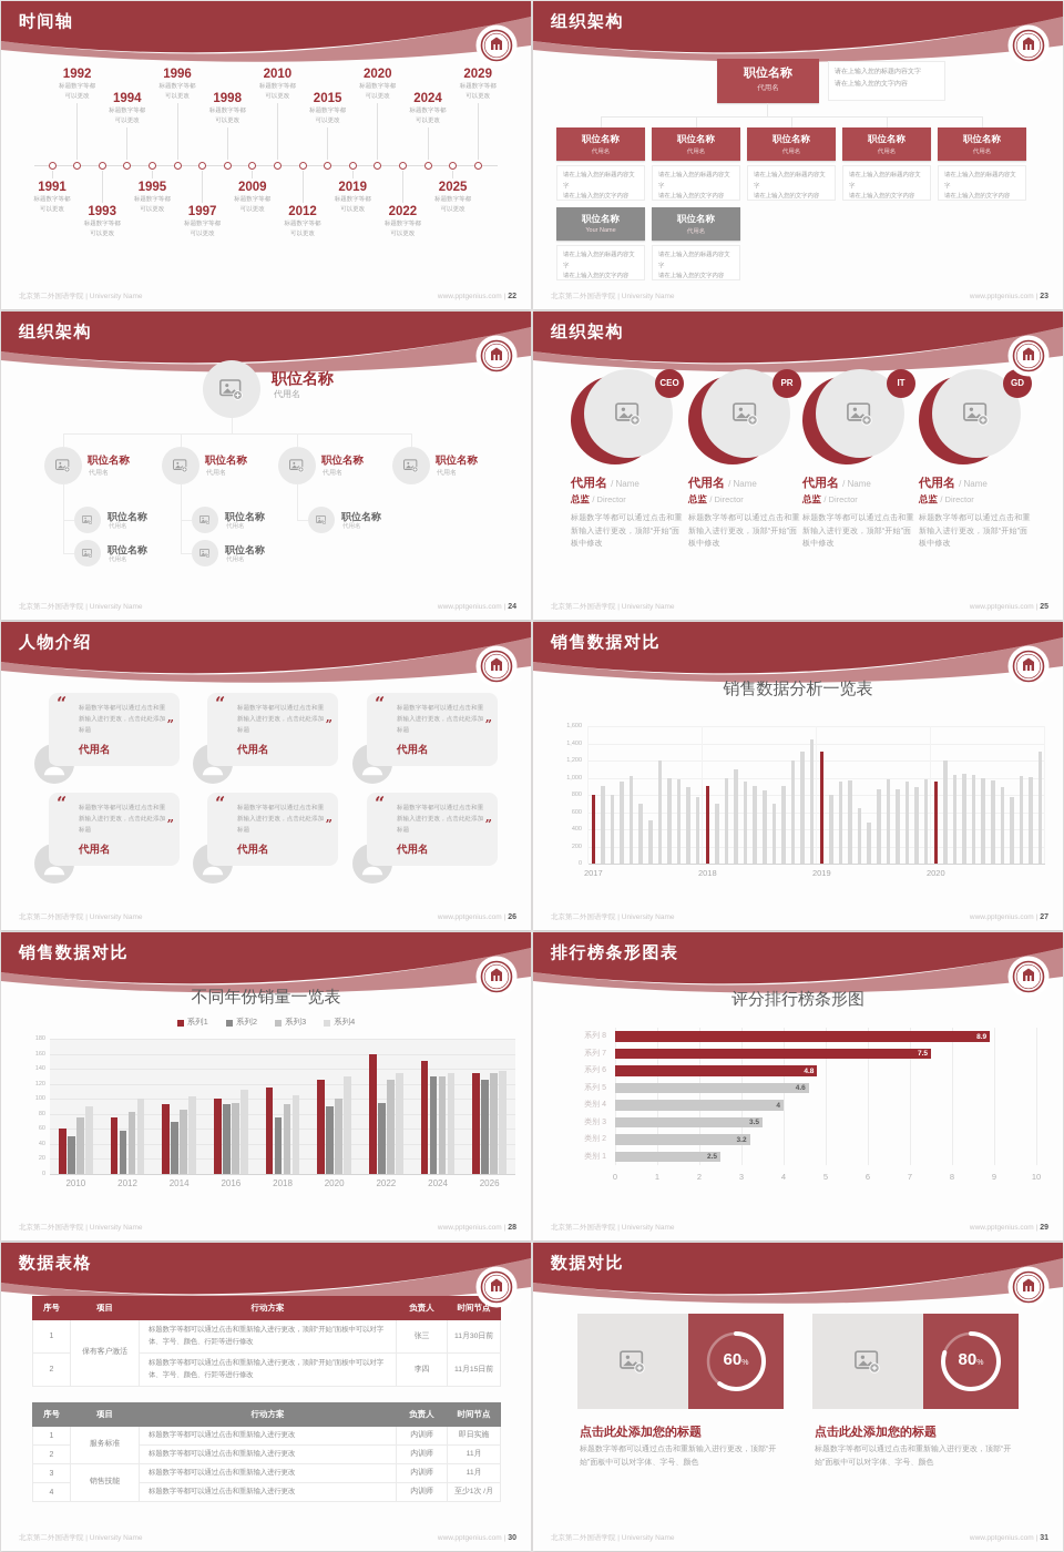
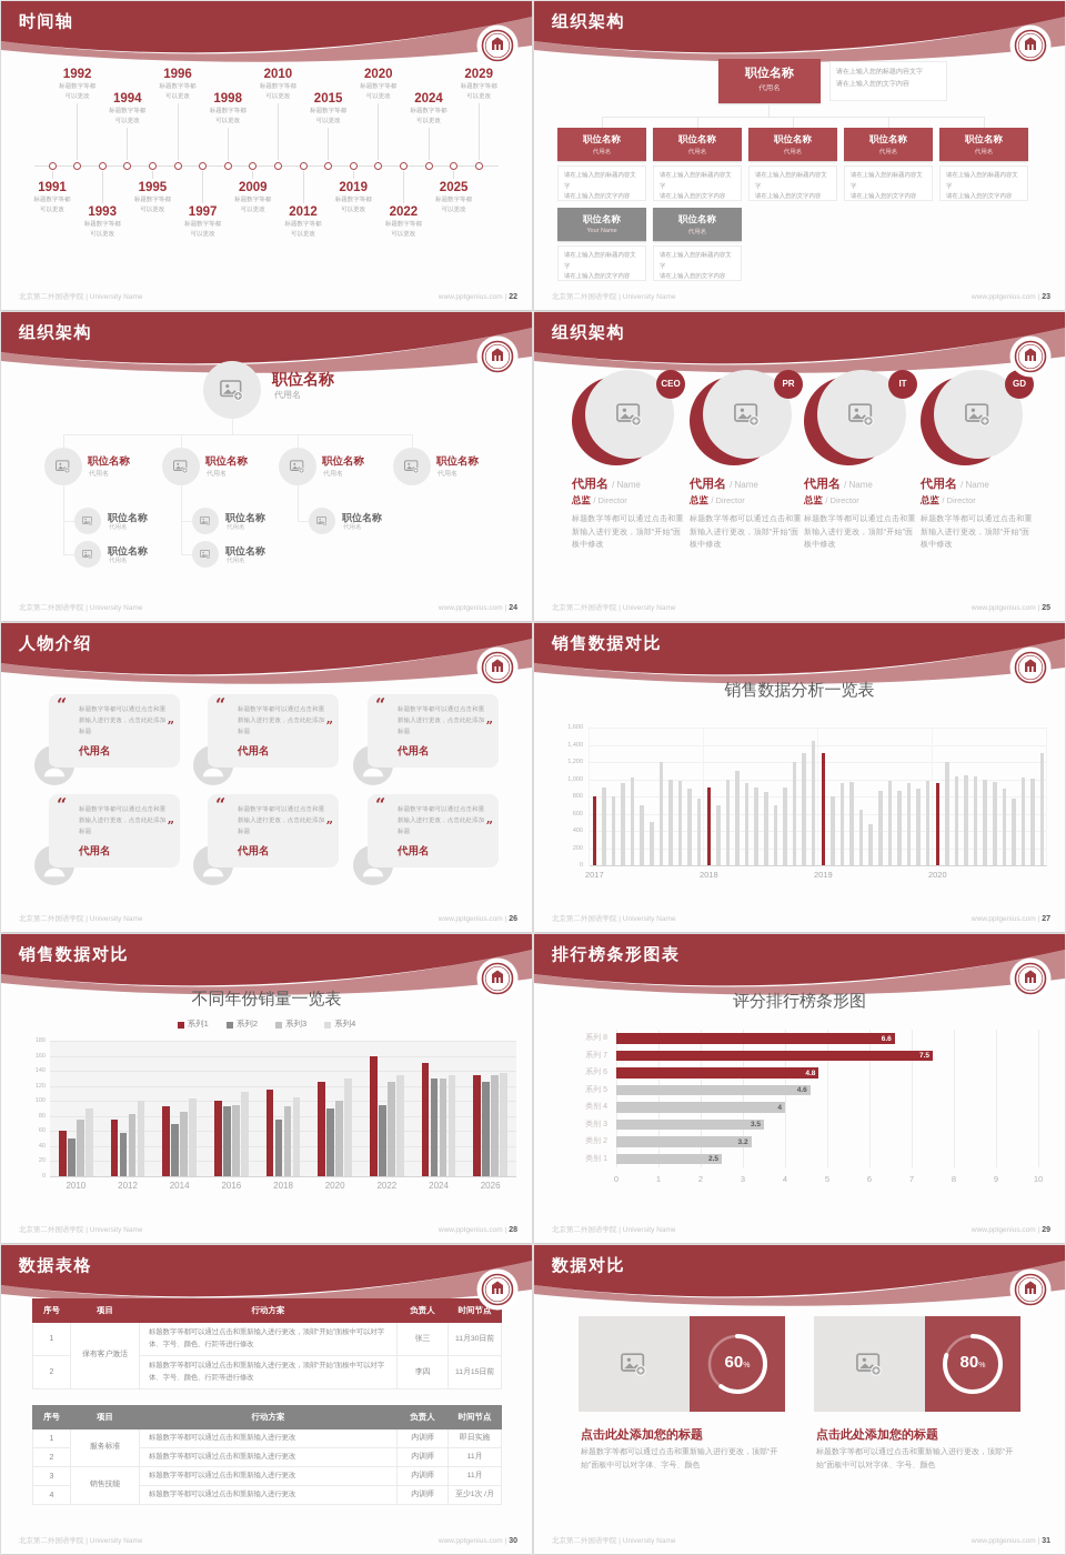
评分排行榜条形图/系列 8: 8.9 -> 6.6
